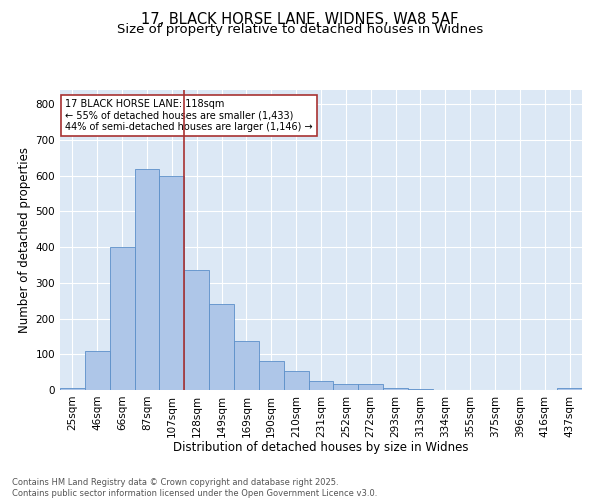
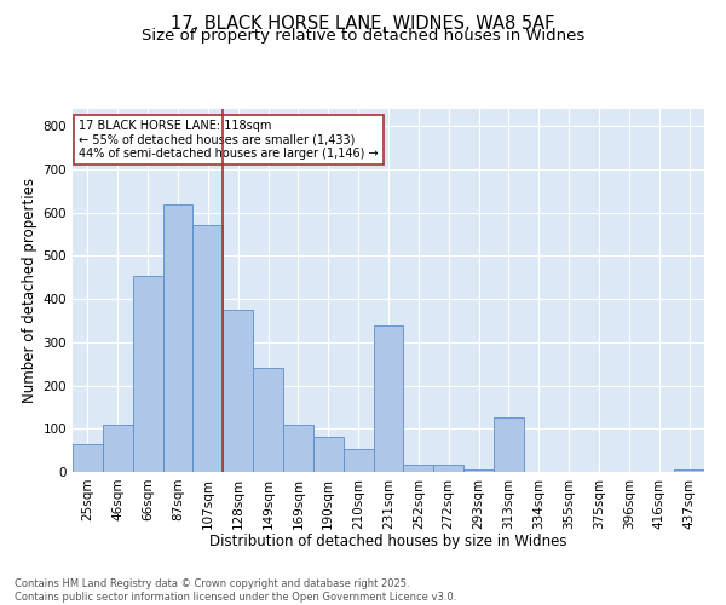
25sqm: 5 -> 65
66sqm: 400 -> 455
107sqm: 600 -> 570
128sqm: 335 -> 375
169sqm: 138 -> 110
231sqm: 25 -> 340
313sqm: 2 -> 125
